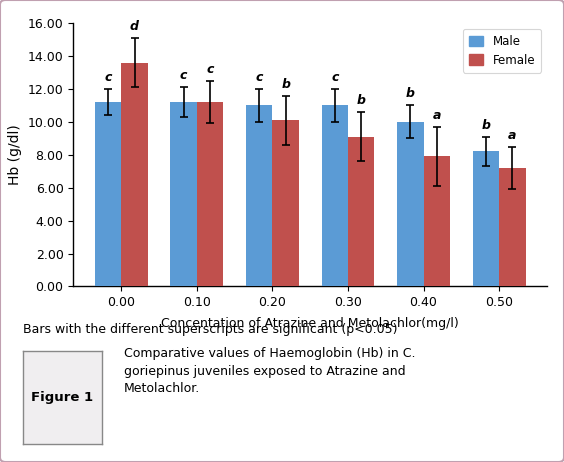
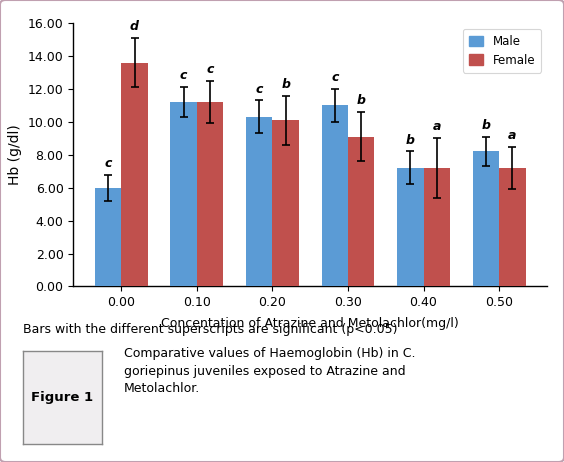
Male/0.00: 11.2 -> 6.0
Male/0.20: 11.0 -> 10.3
Male/0.40: 10.0 -> 7.2
Female/0.40: 7.9 -> 7.2
